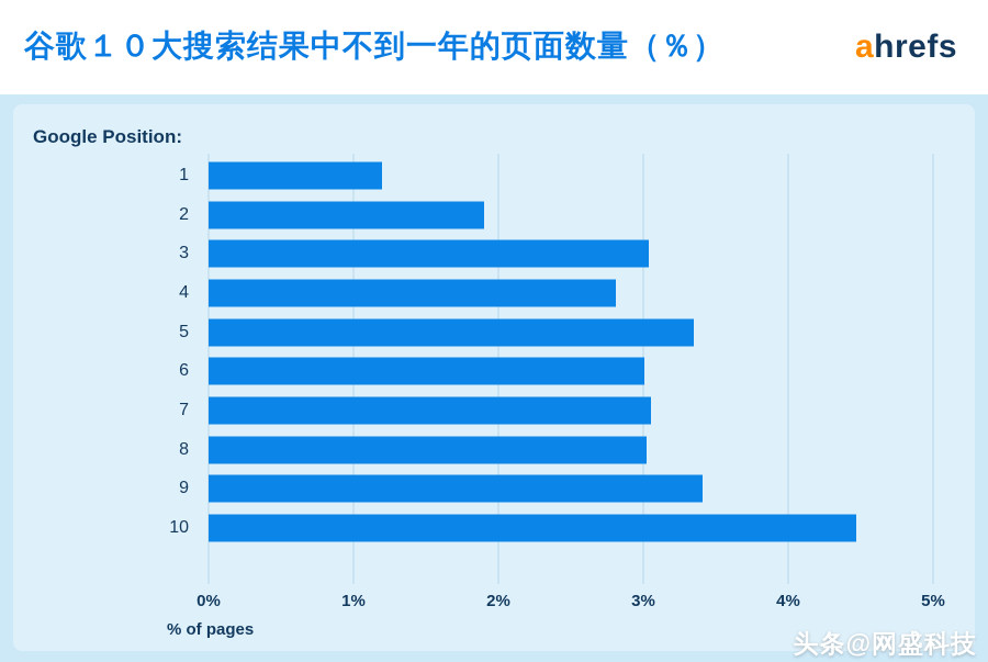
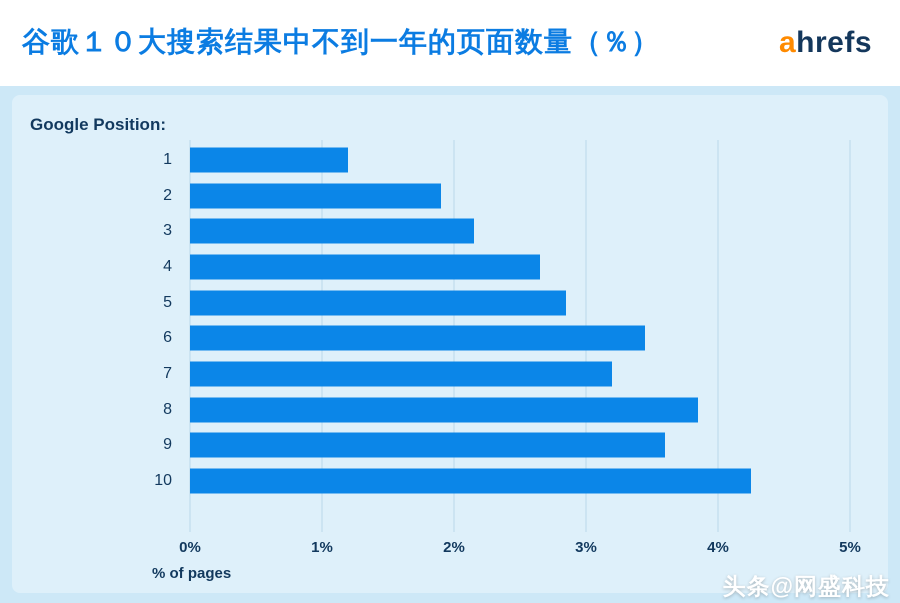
3: 3.04% -> 2.15%
4: 2.81% -> 2.65%
5: 3.35% -> 2.85%
6: 3.01% -> 3.45%
7: 3.05% -> 3.20%
8: 3.02% -> 3.85%
9: 3.41% -> 3.60%
10: 4.47% -> 4.25%
